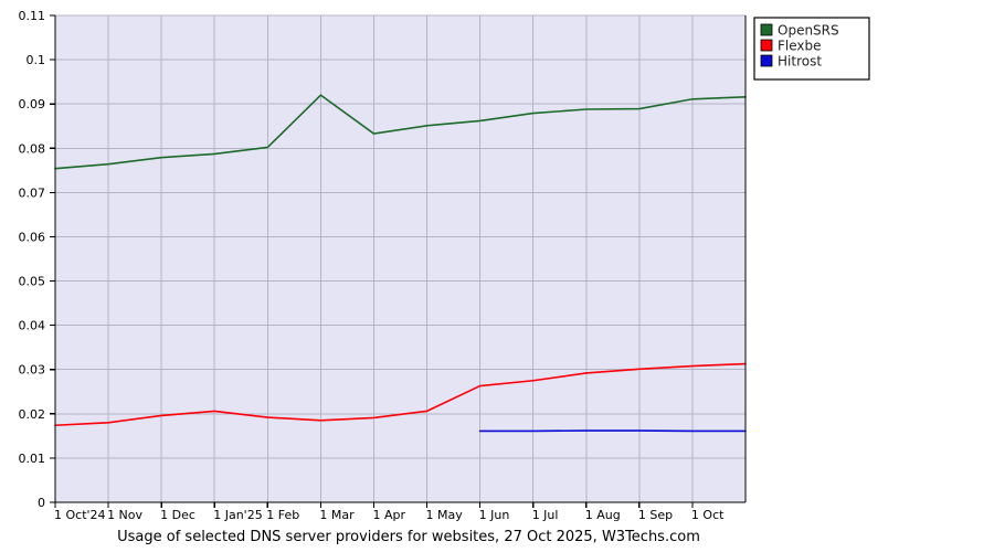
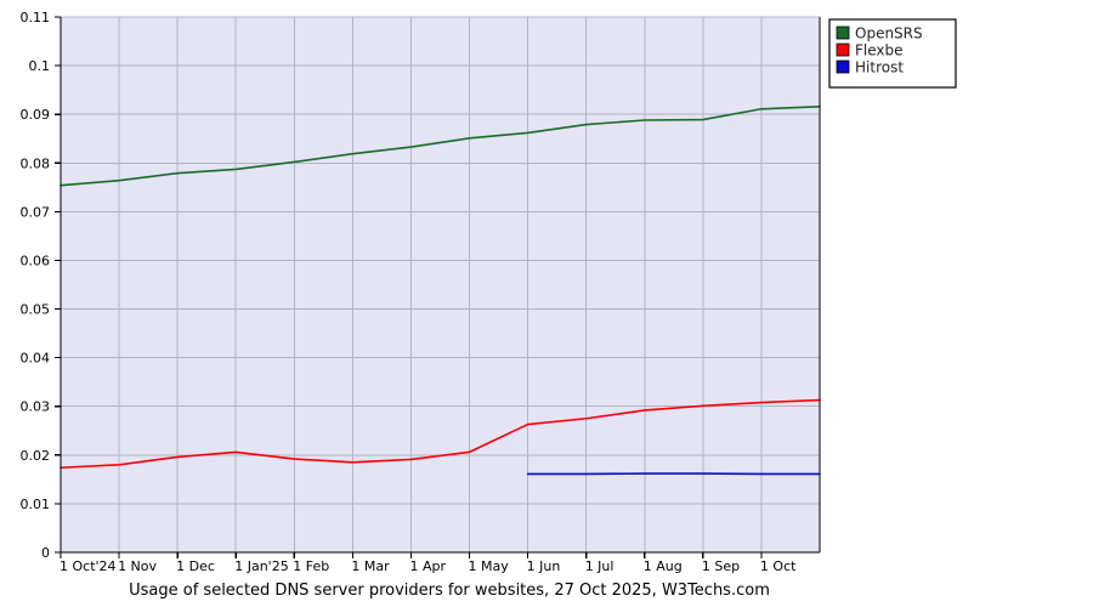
OpenSRS/1 Mar: 0.092 -> 0.082
